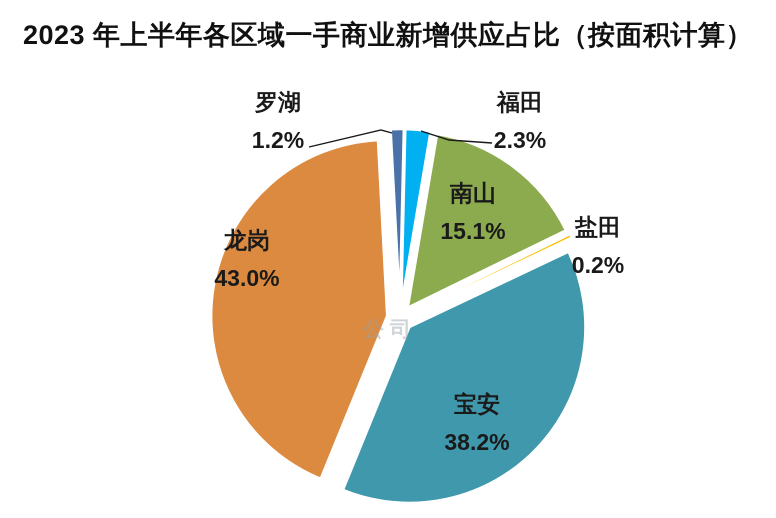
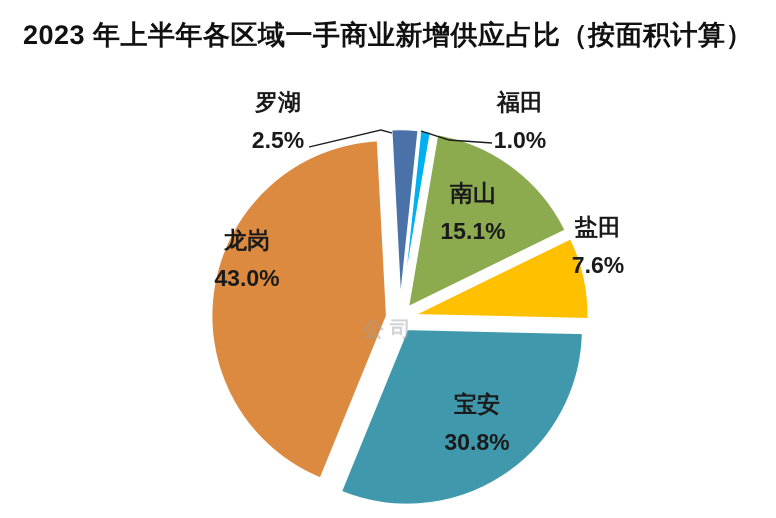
罗湖: 1.2% -> 2.5%
福田: 2.3% -> 1.0%
盐田: 0.2% -> 7.6%
宝安: 38.2% -> 30.8%
